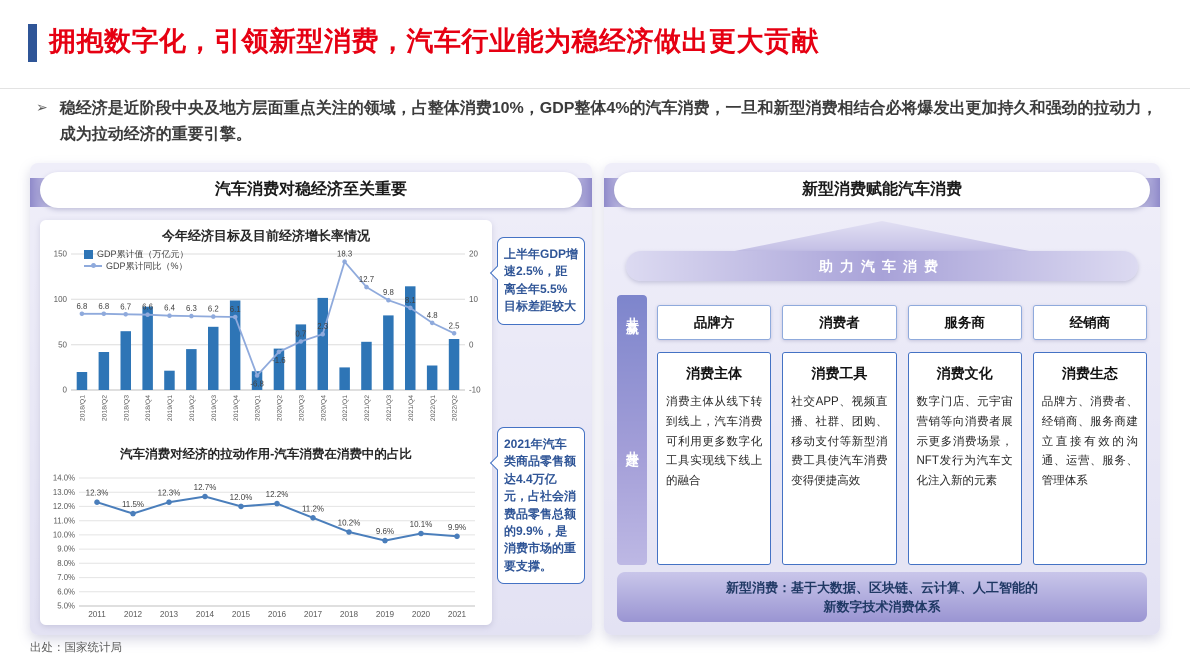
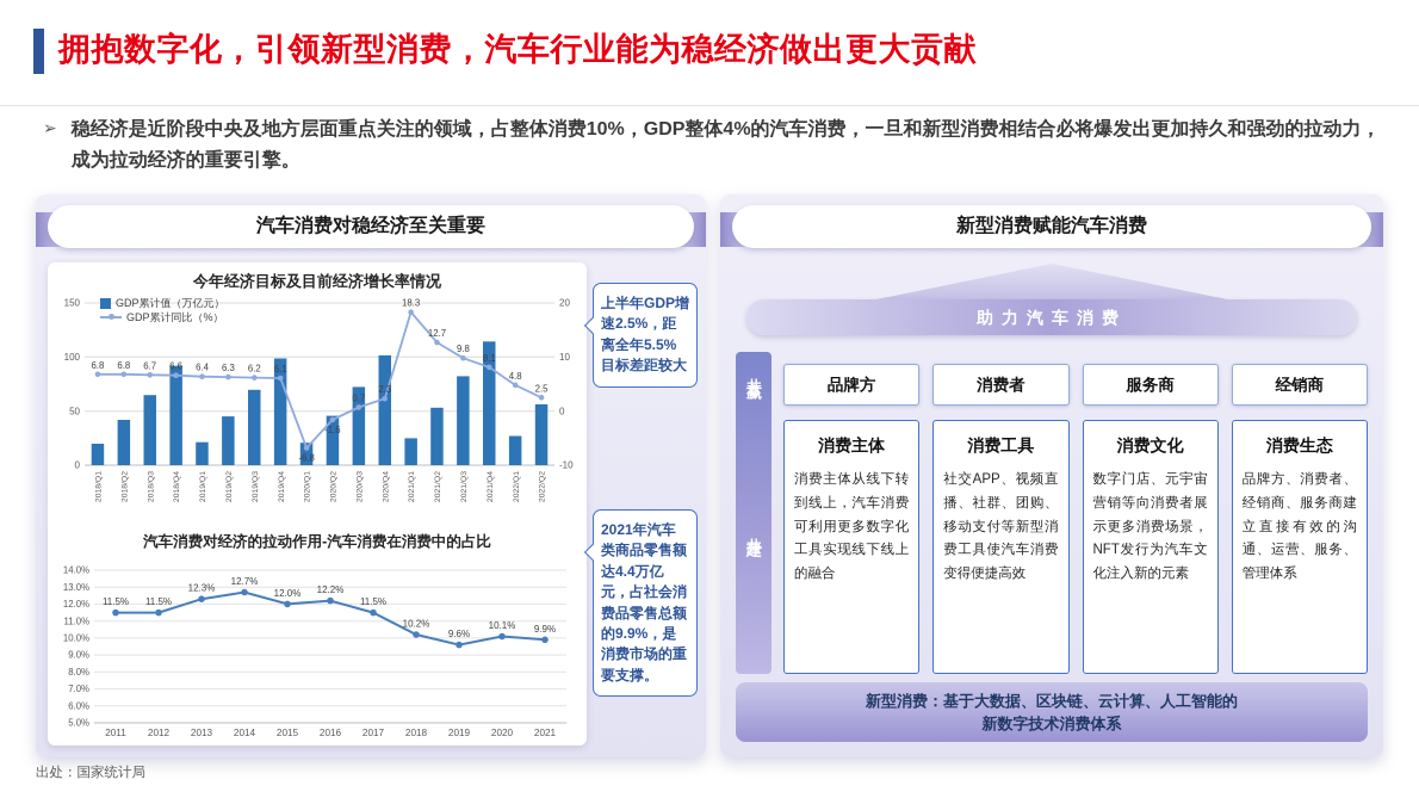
汽车消费对经济的拉动作用-汽车消费在消费中的占比/2011: 12.3% -> 11.5%
汽车消费对经济的拉动作用-汽车消费在消费中的占比/2017: 11.2% -> 11.5%
